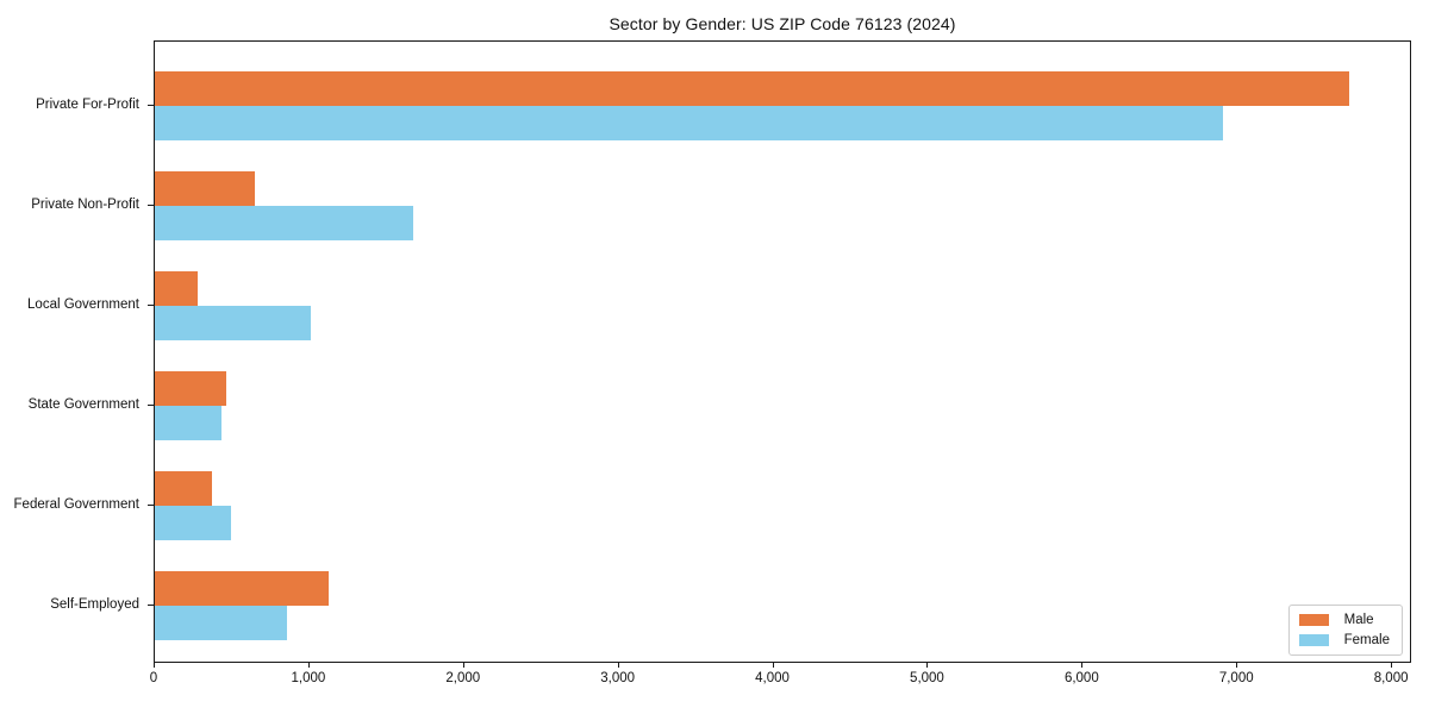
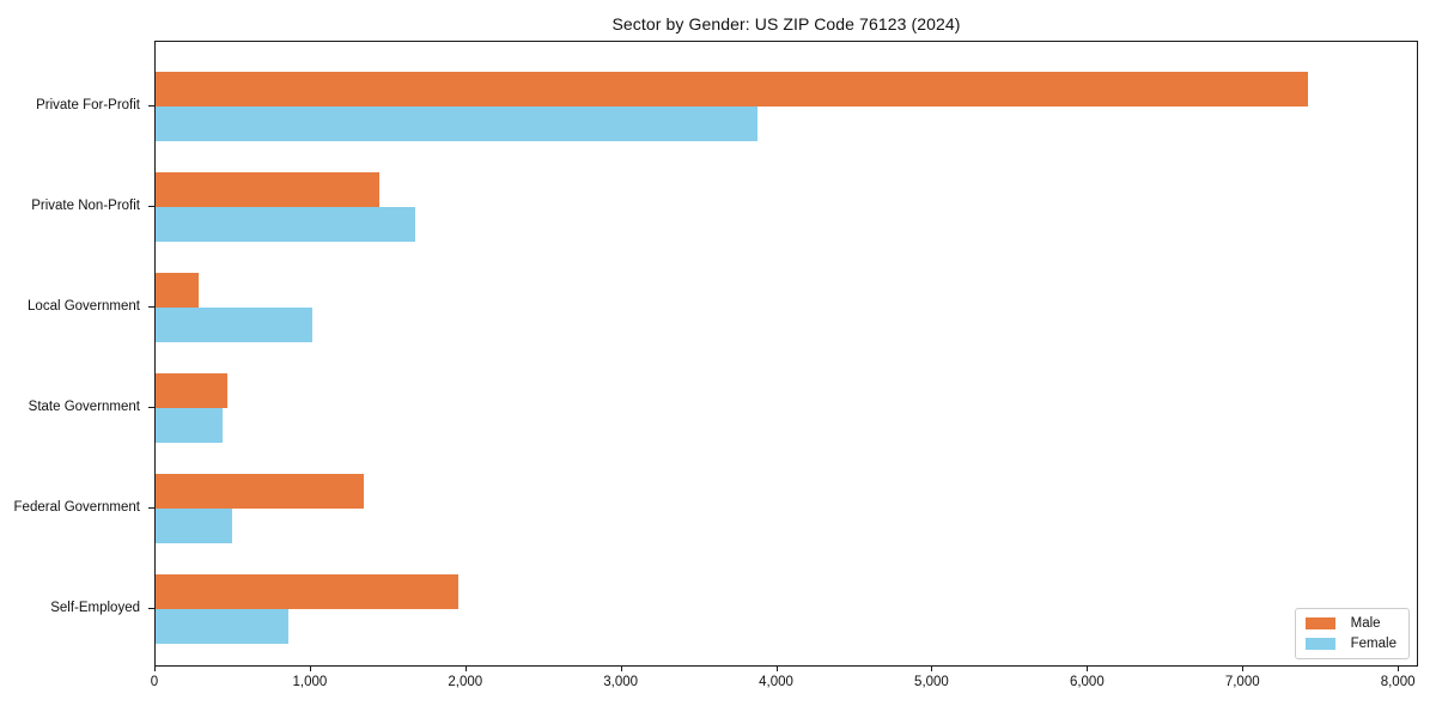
Male/Private For-Profit: 7740 -> 7430
Female/Private For-Profit: 6920 -> 3880
Male/Private Non-Profit: 650 -> 1440
Male/Federal Government: 370 -> 1340
Male/Self-Employed: 1130 -> 1950
